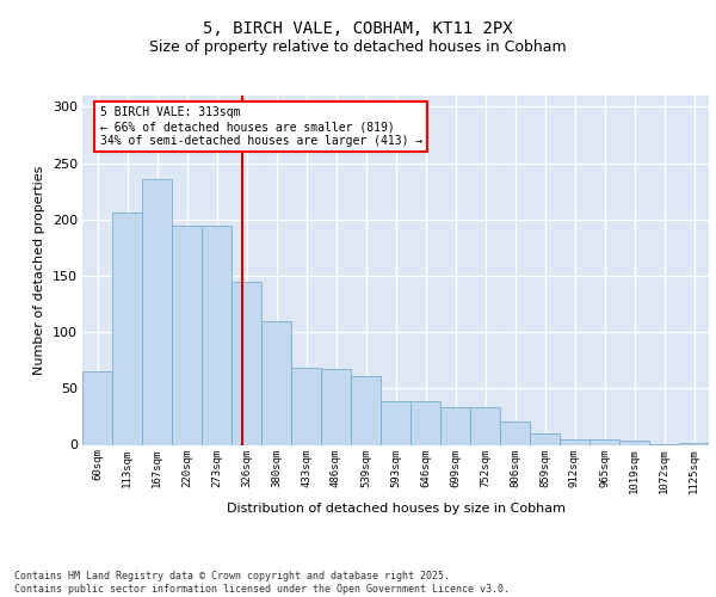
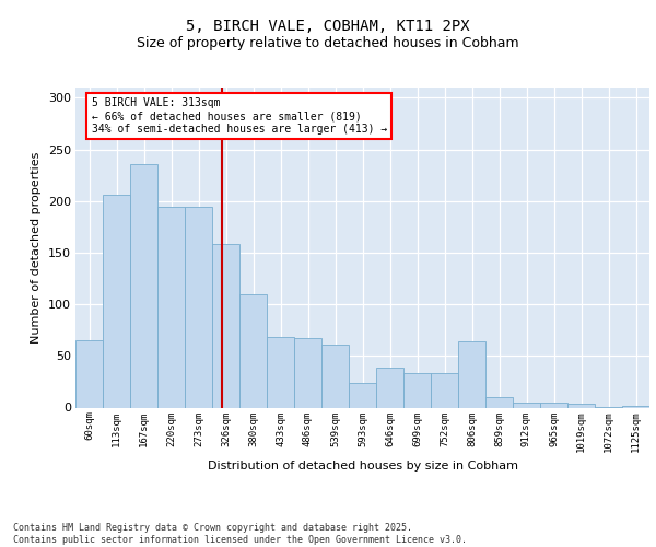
326sqm: 145 -> 158
593sqm: 39 -> 24
806sqm: 21 -> 64
